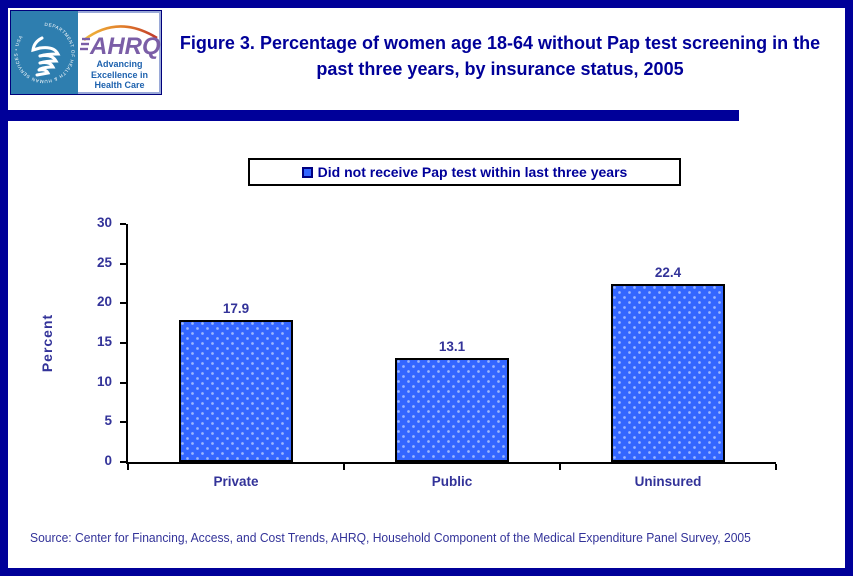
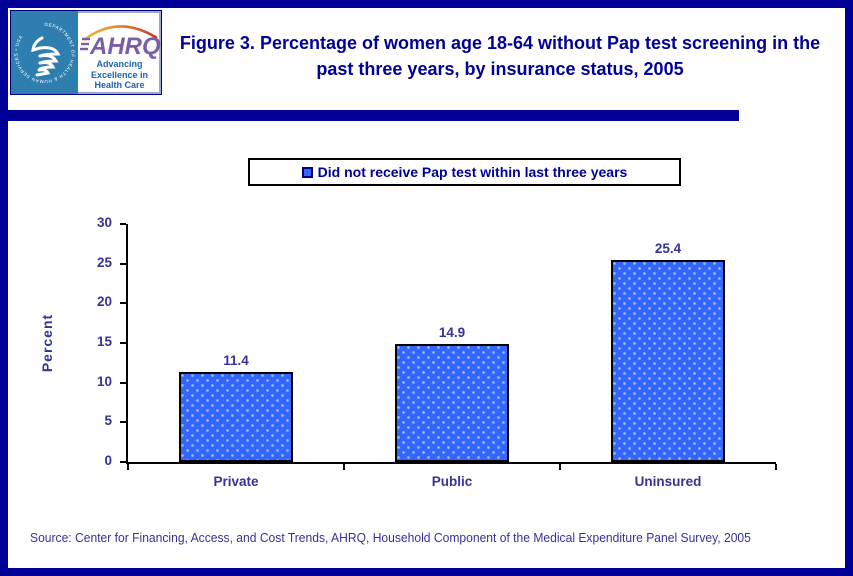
Private: 17.9 -> 11.4
Public: 13.1 -> 14.9
Uninsured: 22.4 -> 25.4
